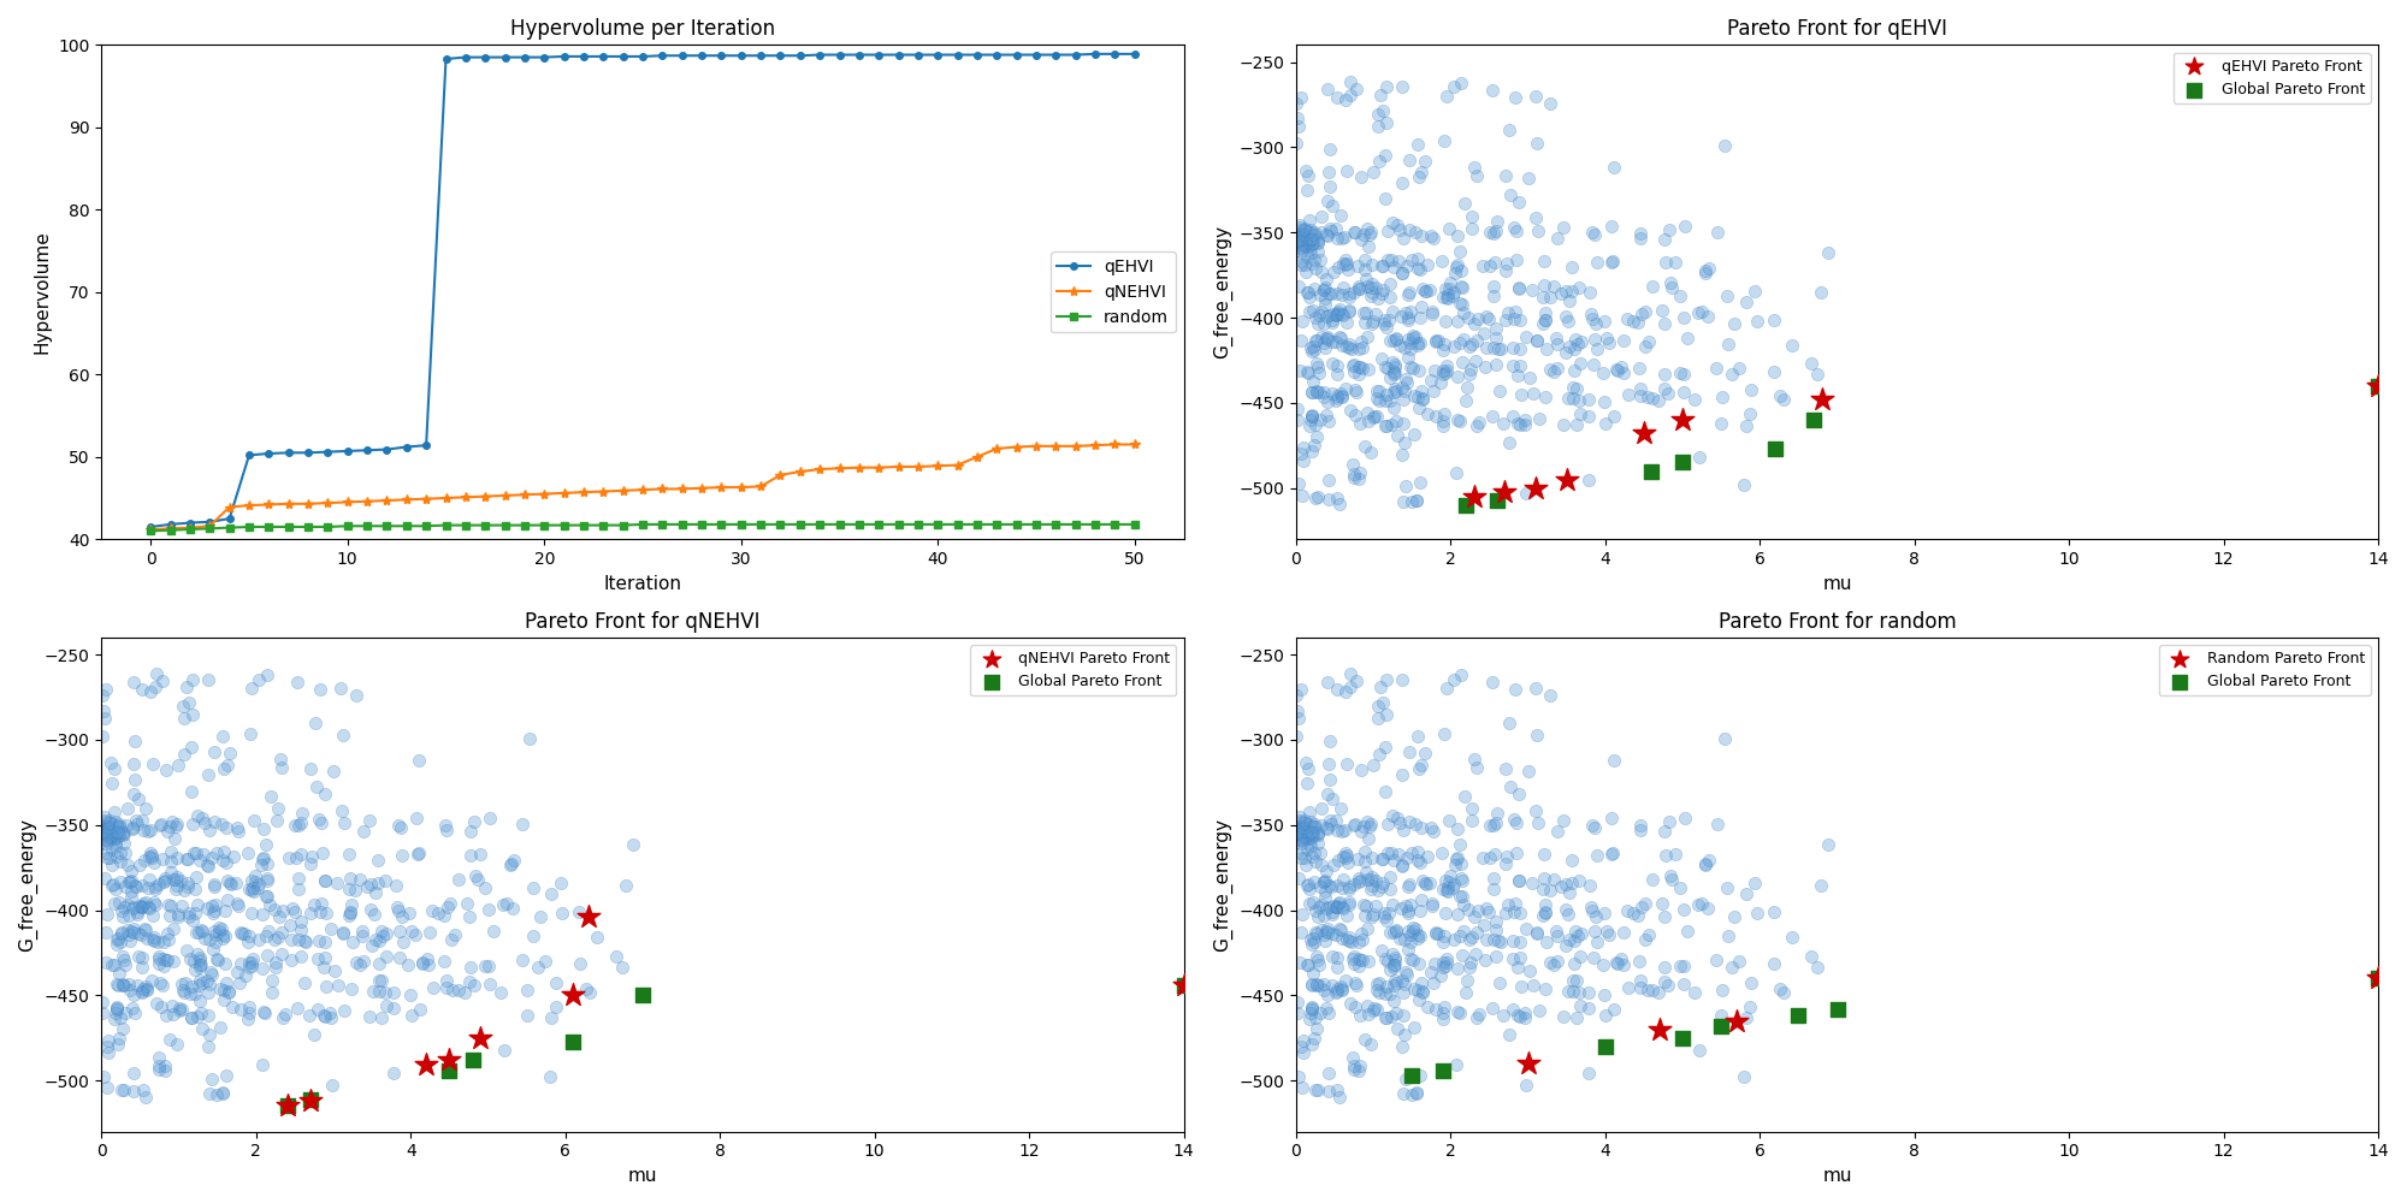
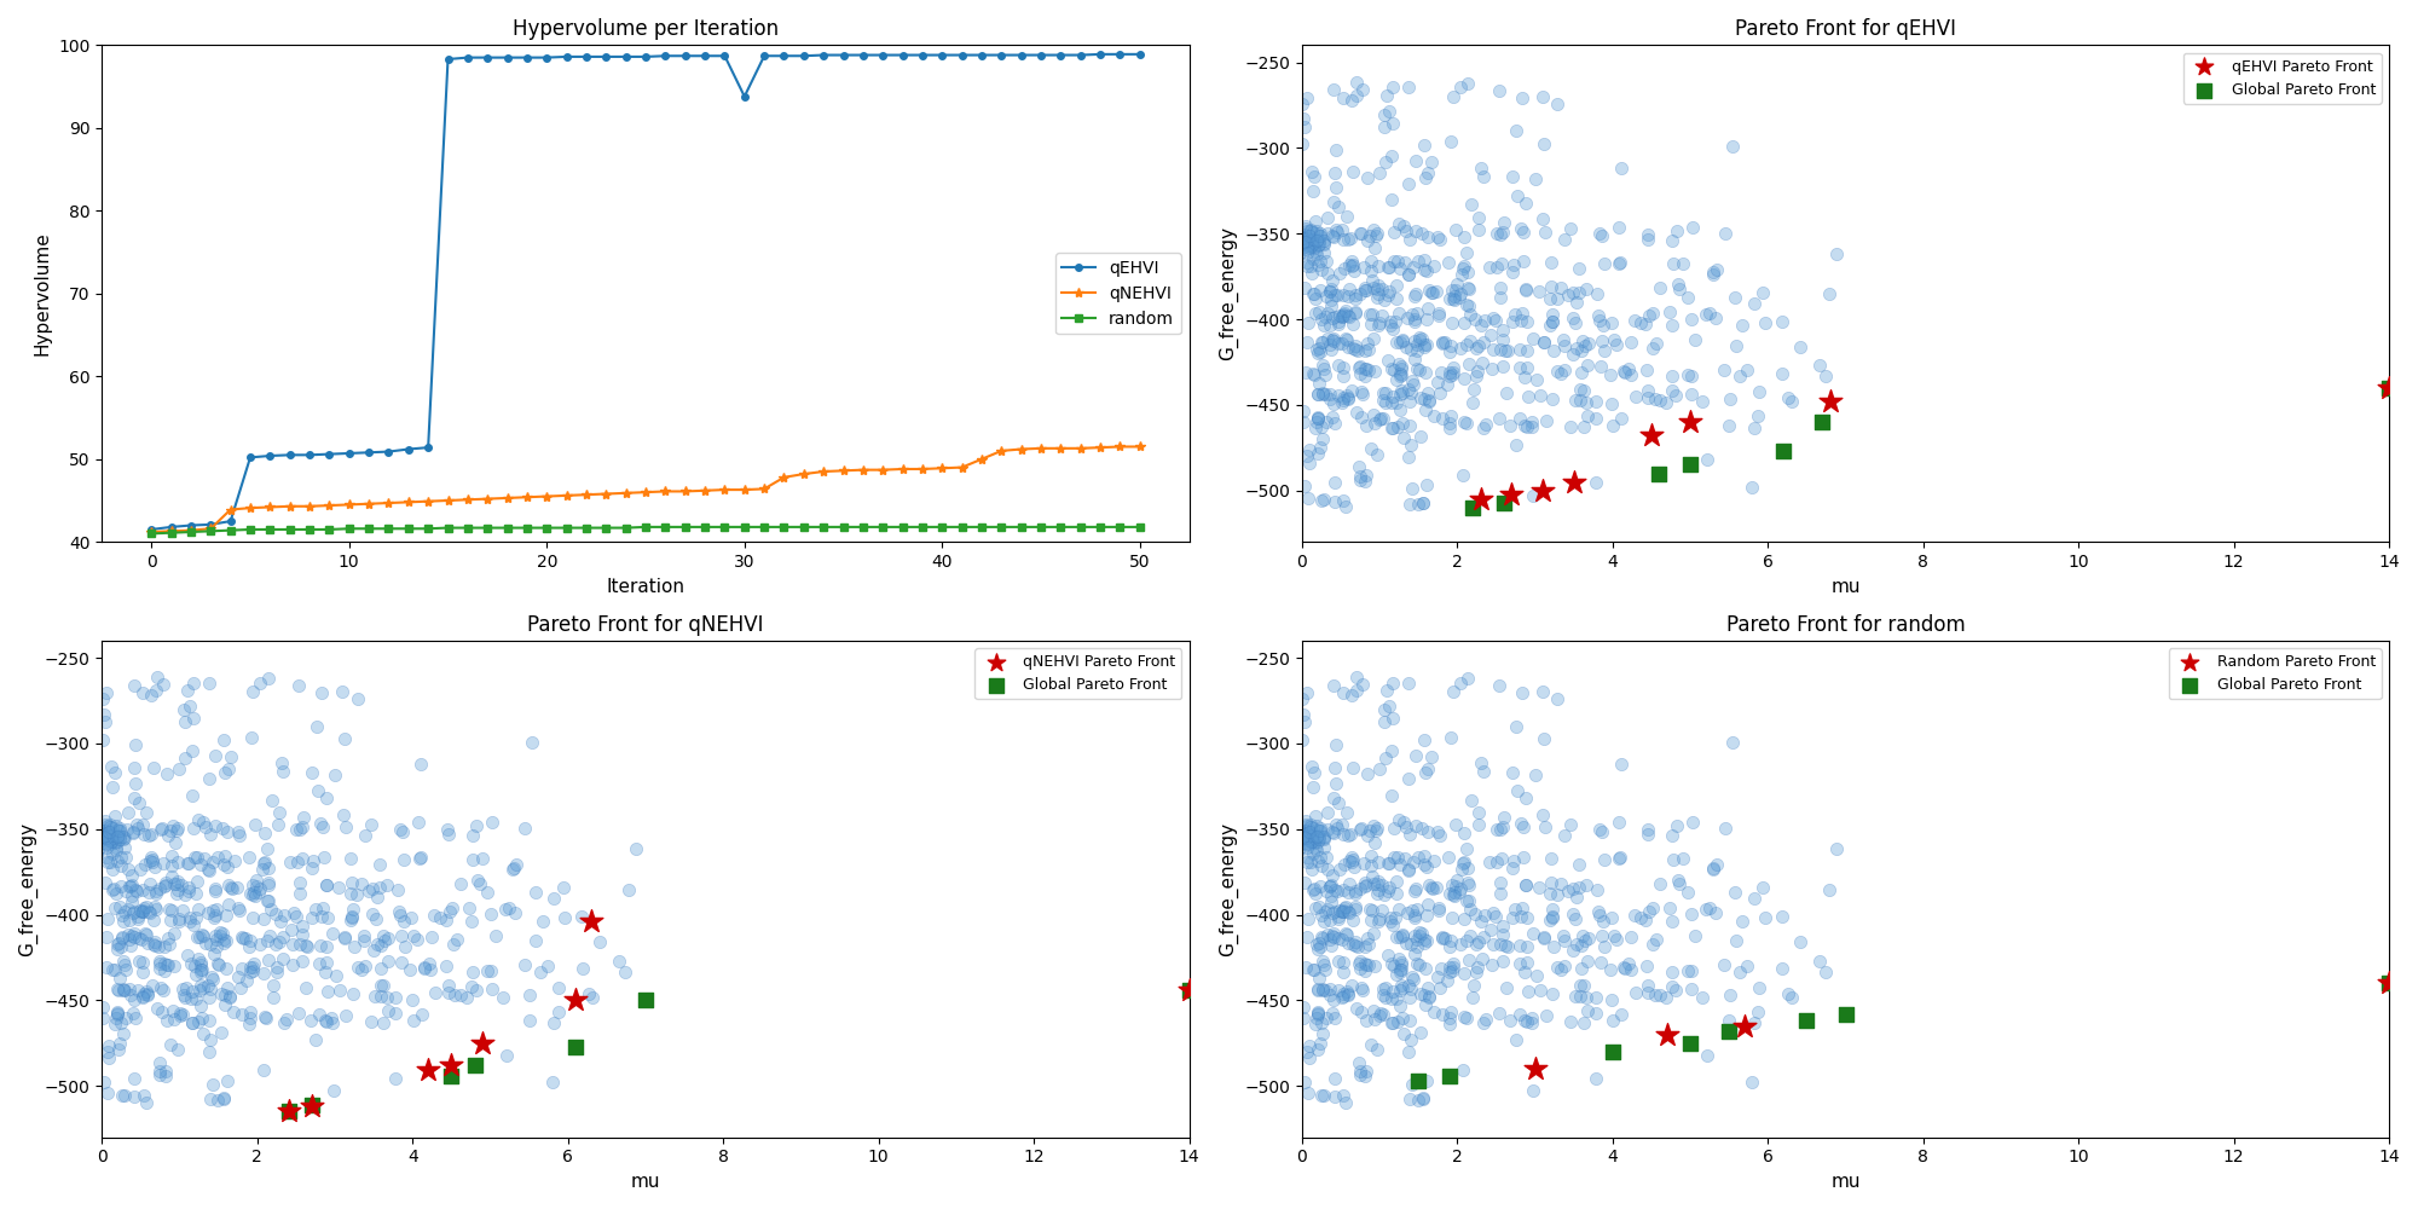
Hypervolume per Iteration/qEHVI/30: 98.7 -> 93.8
